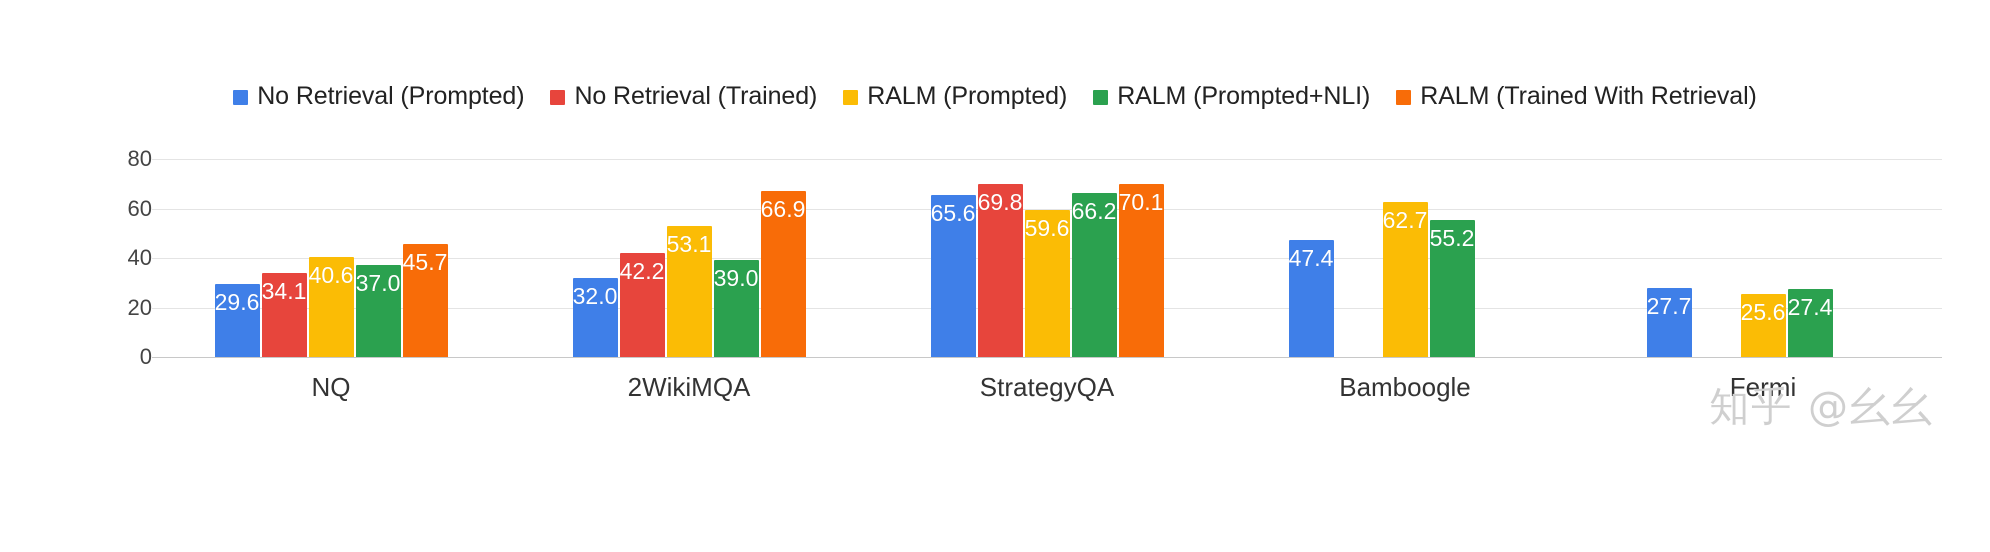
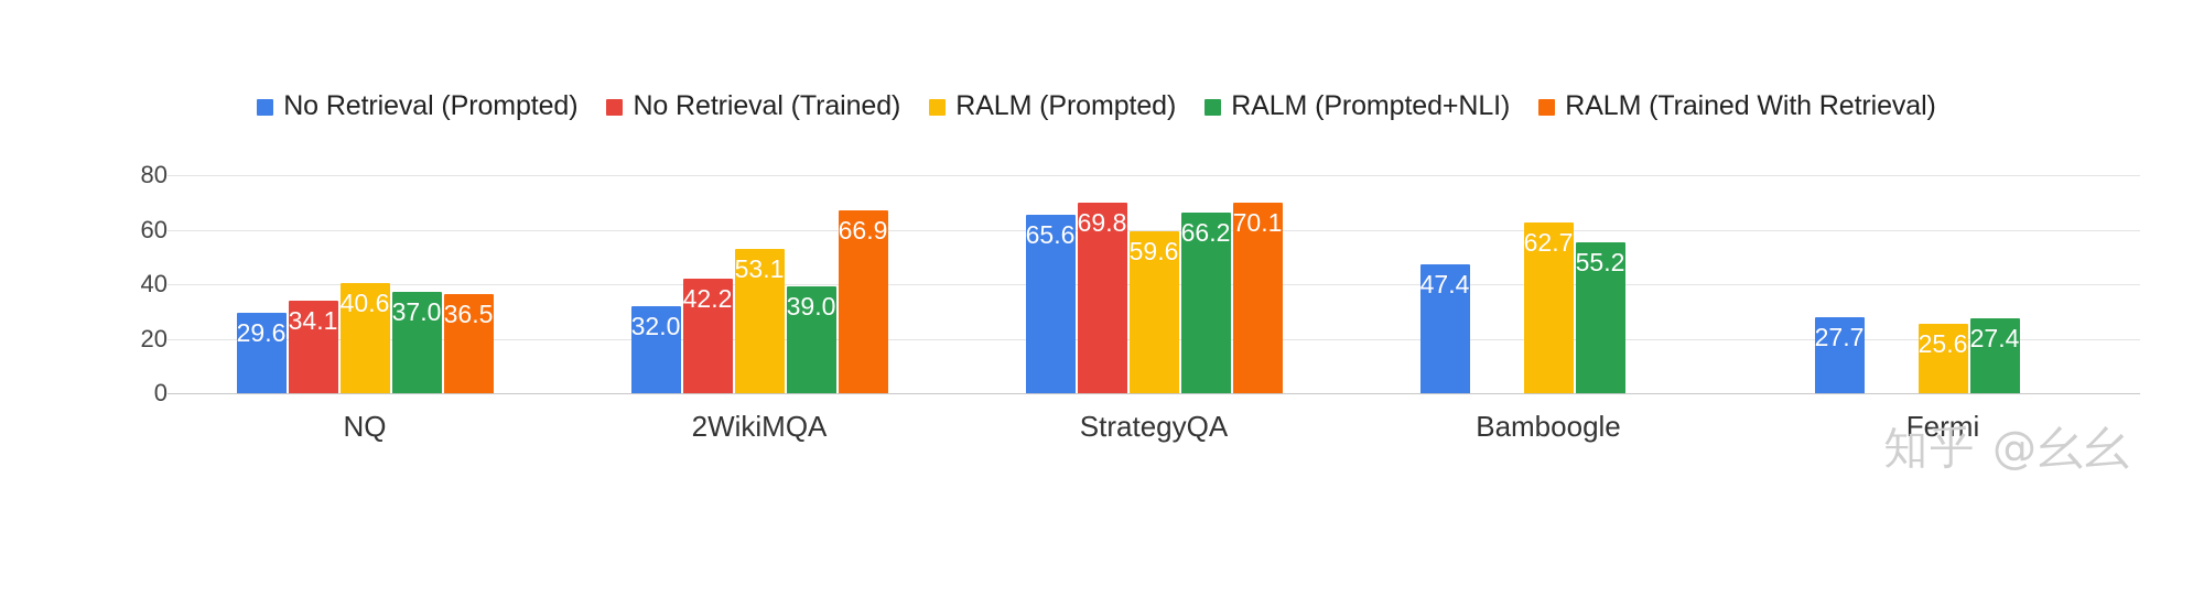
RALM (Trained With Retrieval)/NQ: 45.7 -> 36.5
